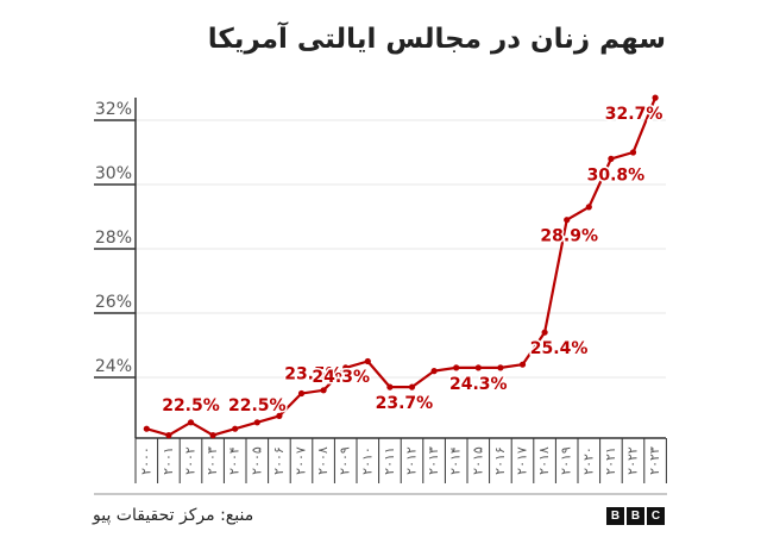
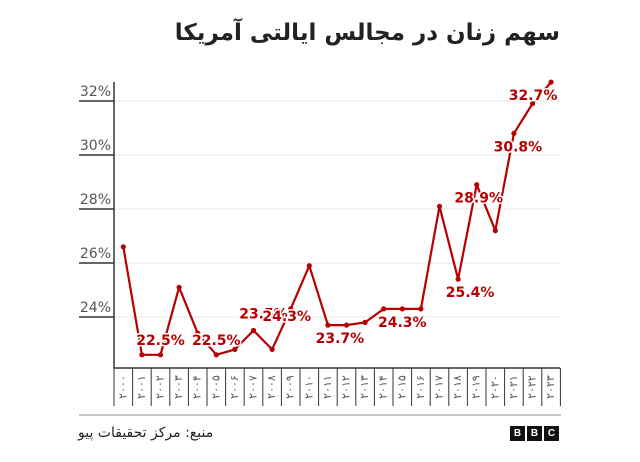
۲۰۰۰: 22.4% -> 26.6%
۲۰۰۱: 22.2% -> 22.6%
۲۰۰۳: 22.2% -> 25.1%
۲۰۰۴: 22.4% -> 23.4%
۲۰۰۸: 23.6% -> 22.8%
۲۰۱۰: 24.5% -> 25.9%
۲۰۱۳: 24.2% -> 23.8%
۲۰۱۷: 24.4% -> 28.1%
۲۰۲۰: 29.3% -> 27.2%
۲۰۲۲: 31.0% -> 31.9%
